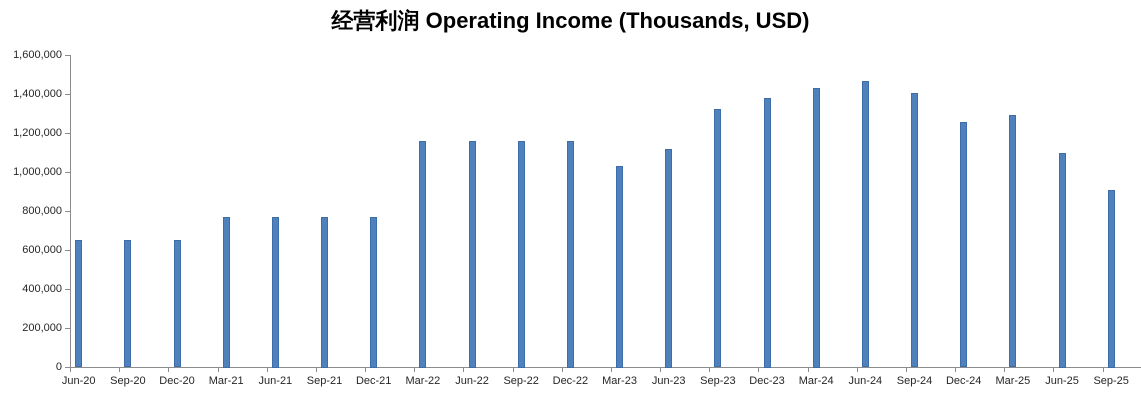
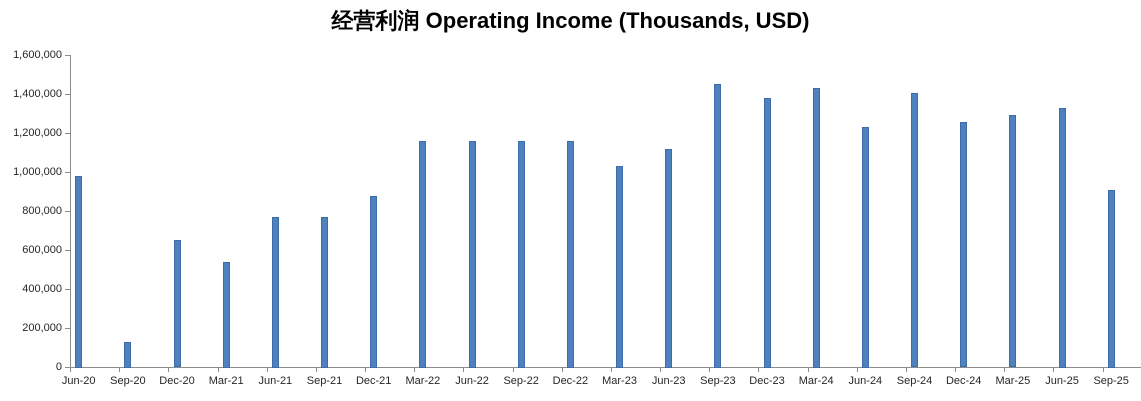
Jun-20: 660000 -> 980000
Sep-20: 660000 -> 130000
Mar-21: 770000 -> 540000
Dec-21: 770000 -> 880000
Sep-23: 1320000 -> 1450000
Jun-24: 1460000 -> 1230000
Jun-25: 1100000 -> 1330000
